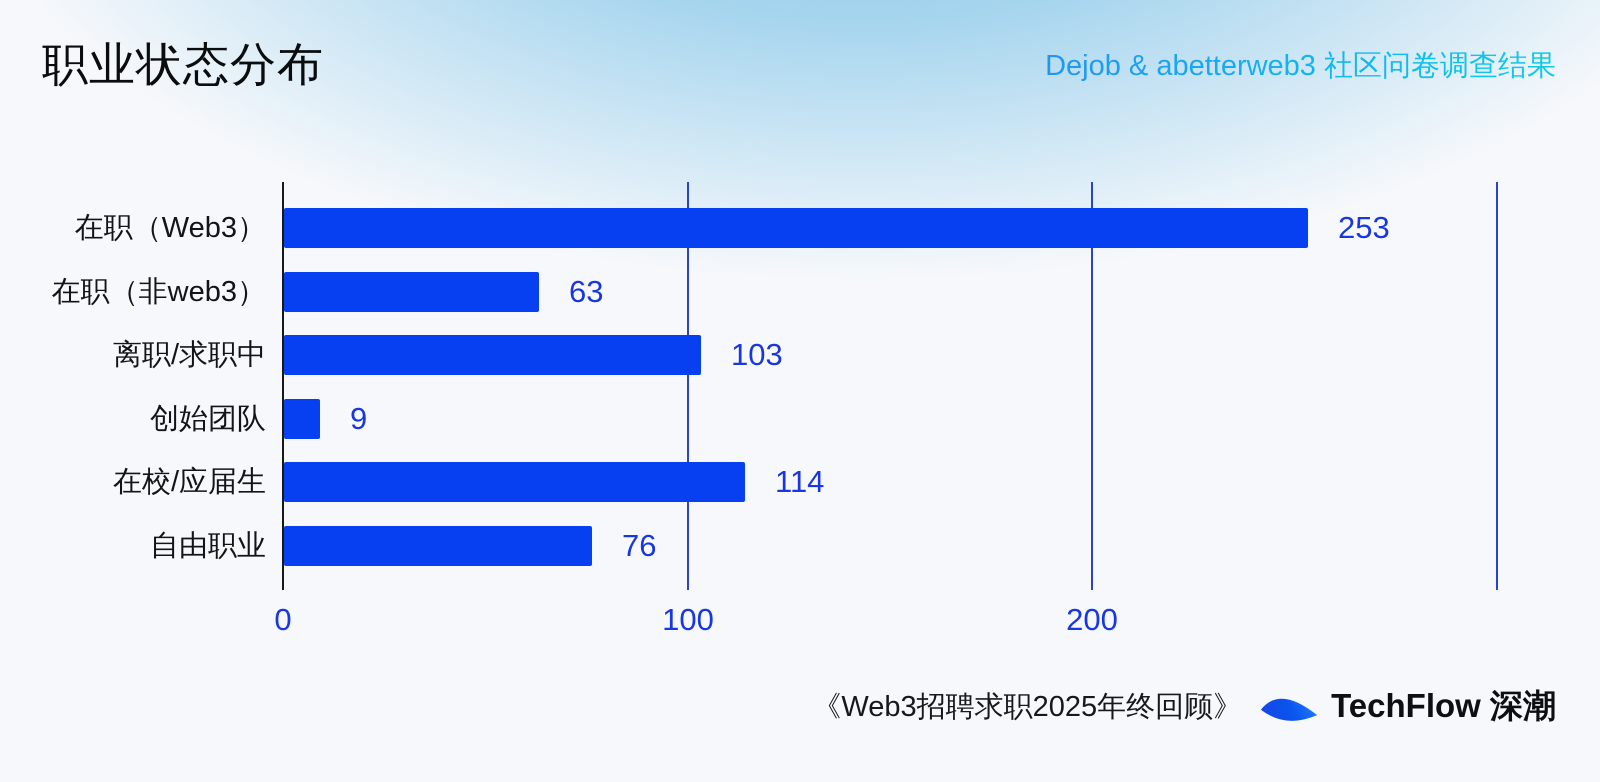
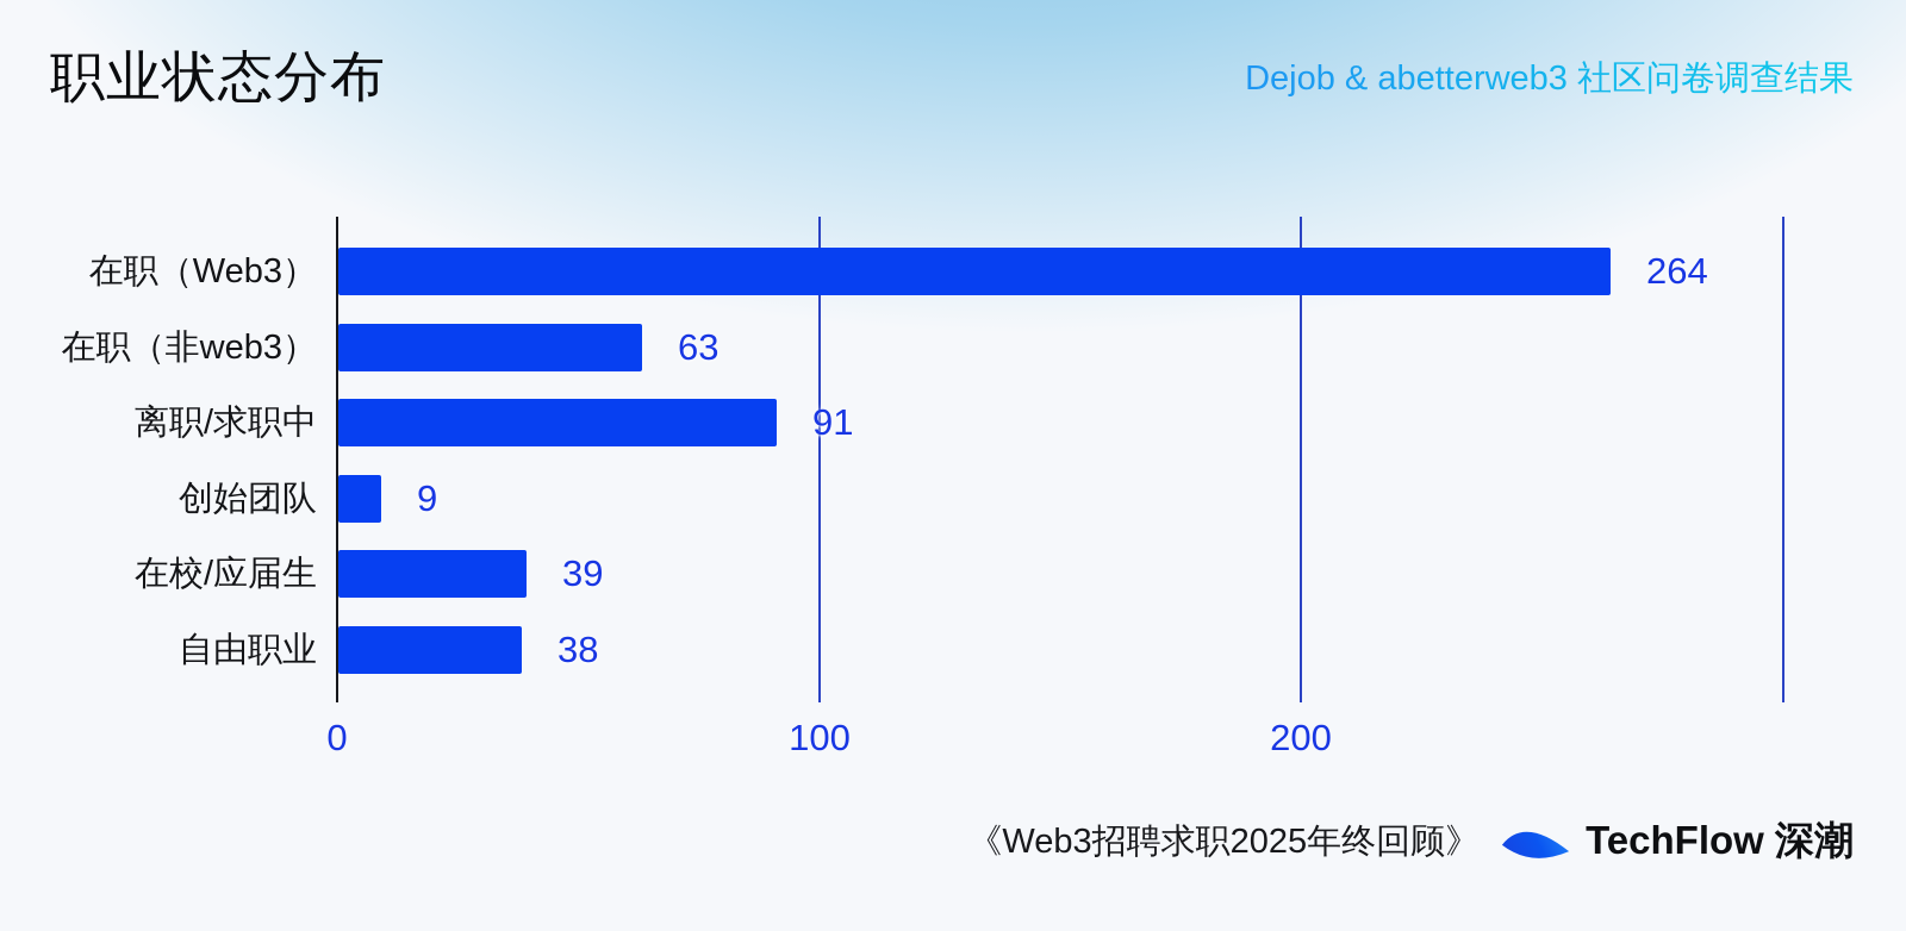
在职（Web3）: 253 -> 264
离职/求职中: 103 -> 91
在校/应届生: 114 -> 39
自由职业: 76 -> 38
